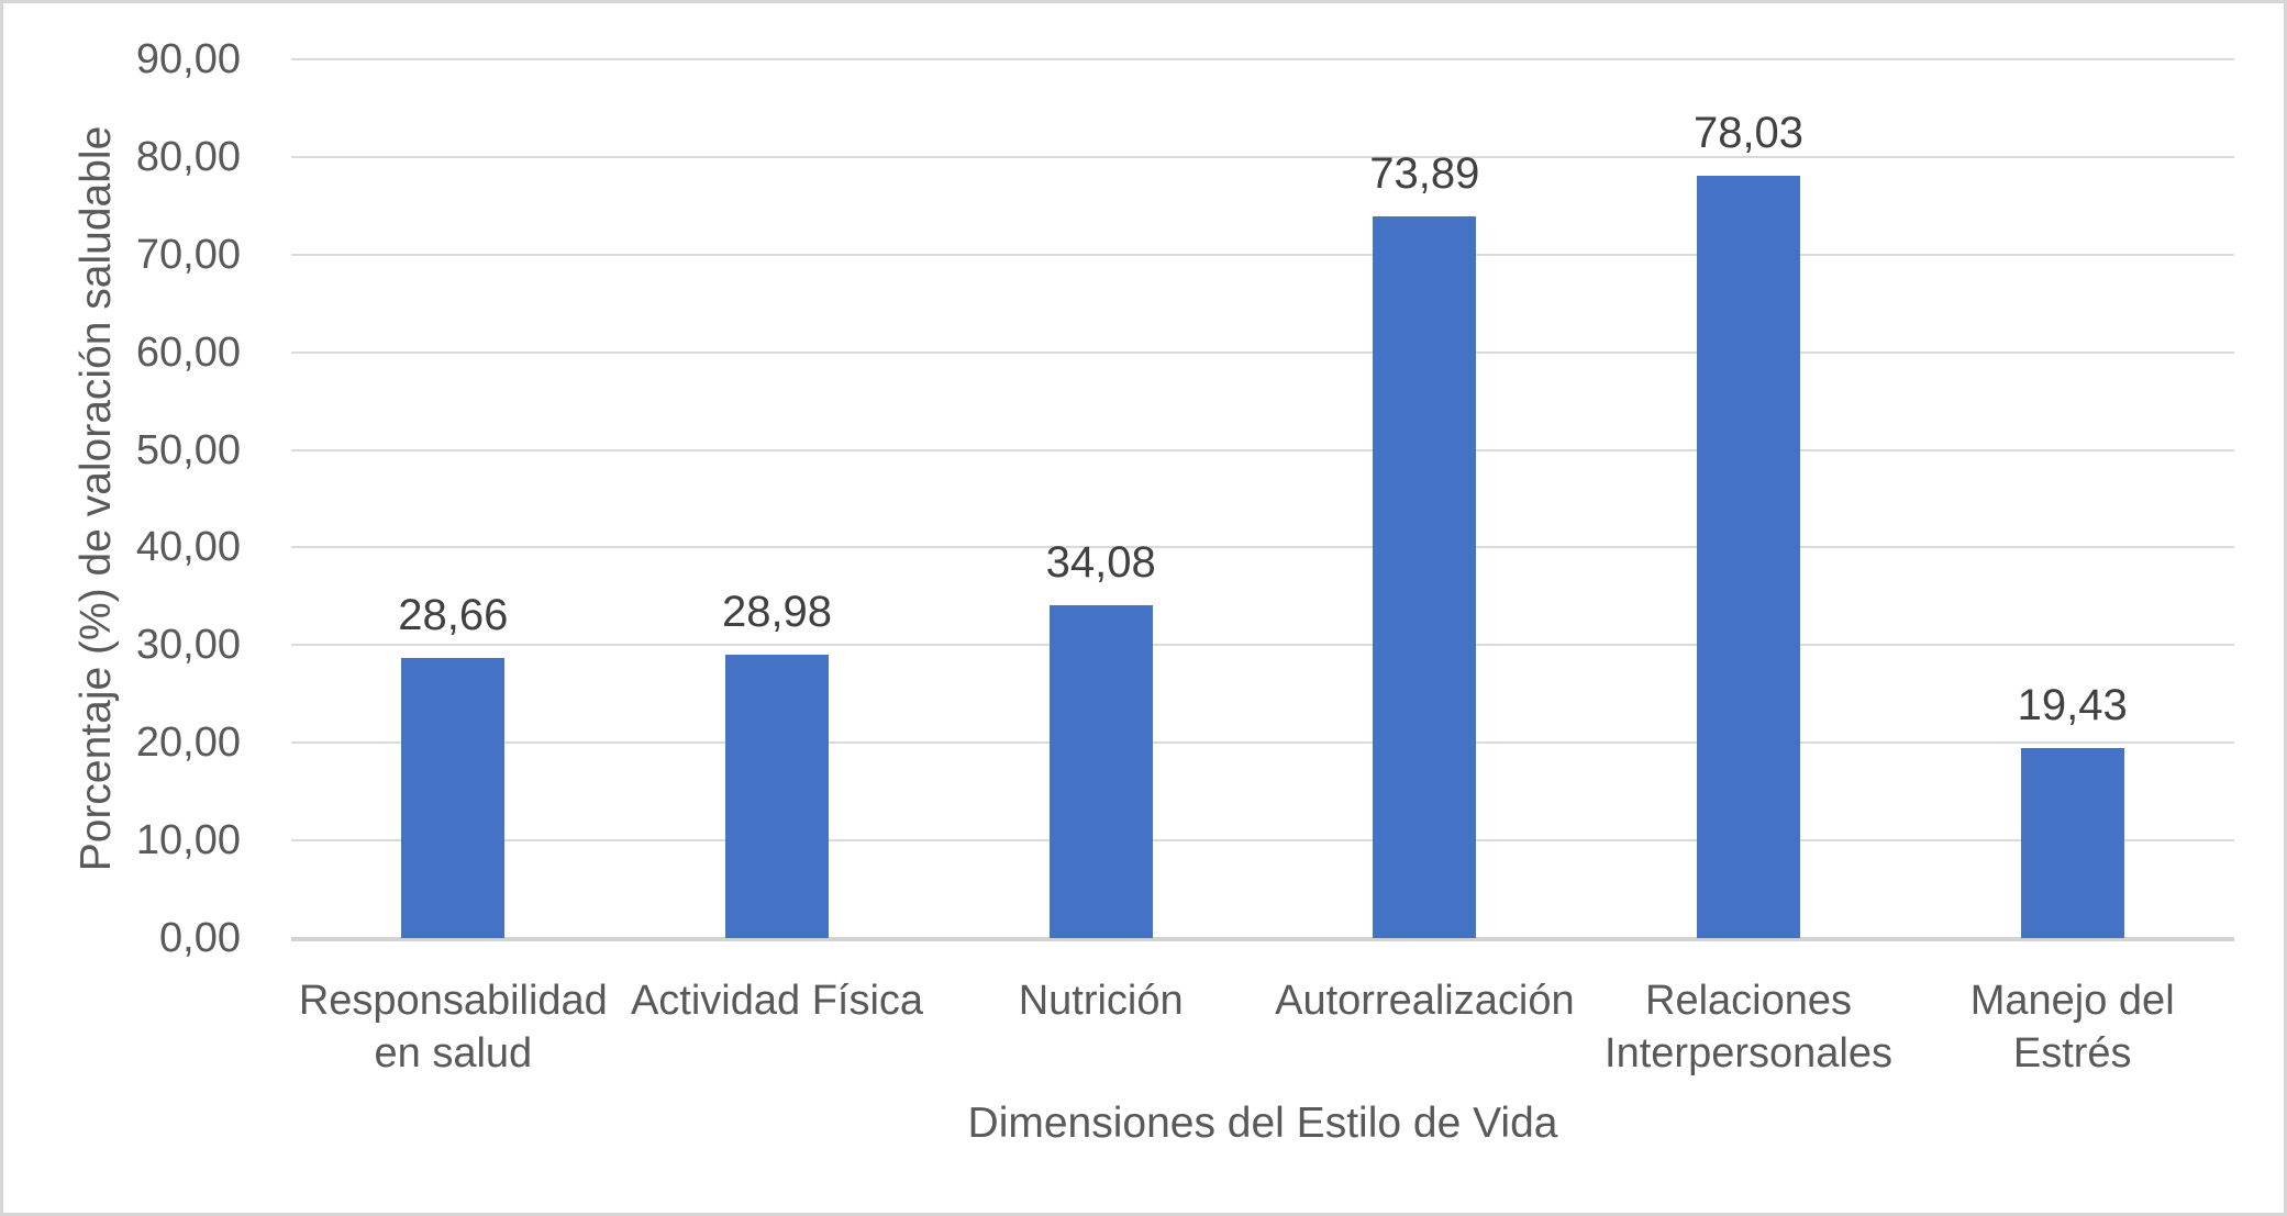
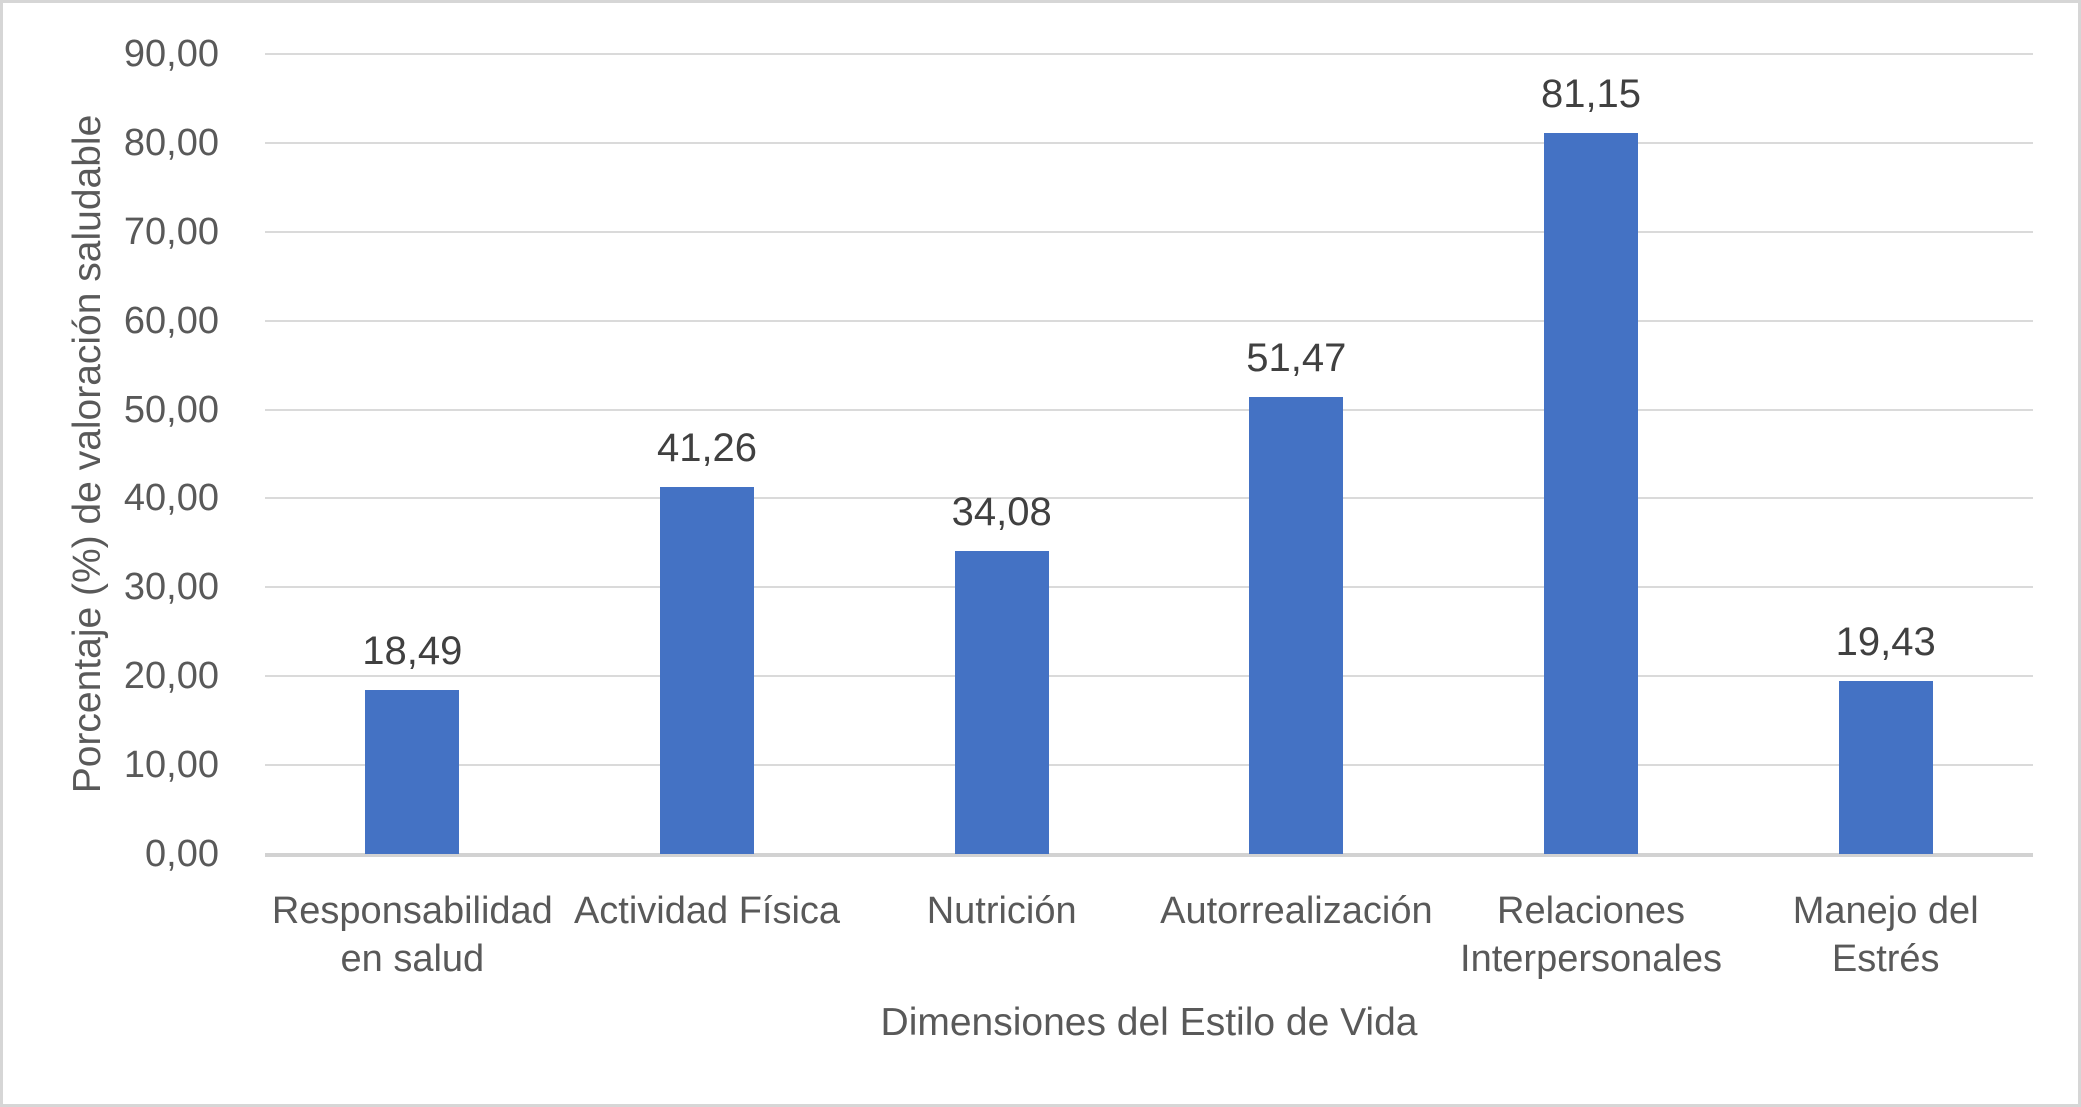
Responsabilidad en salud: 28,66 -> 18,49
Actividad Física: 28,98 -> 41,26
Autorrealización: 73,89 -> 51,47
Relaciones Interpersonales: 78,03 -> 81,15
